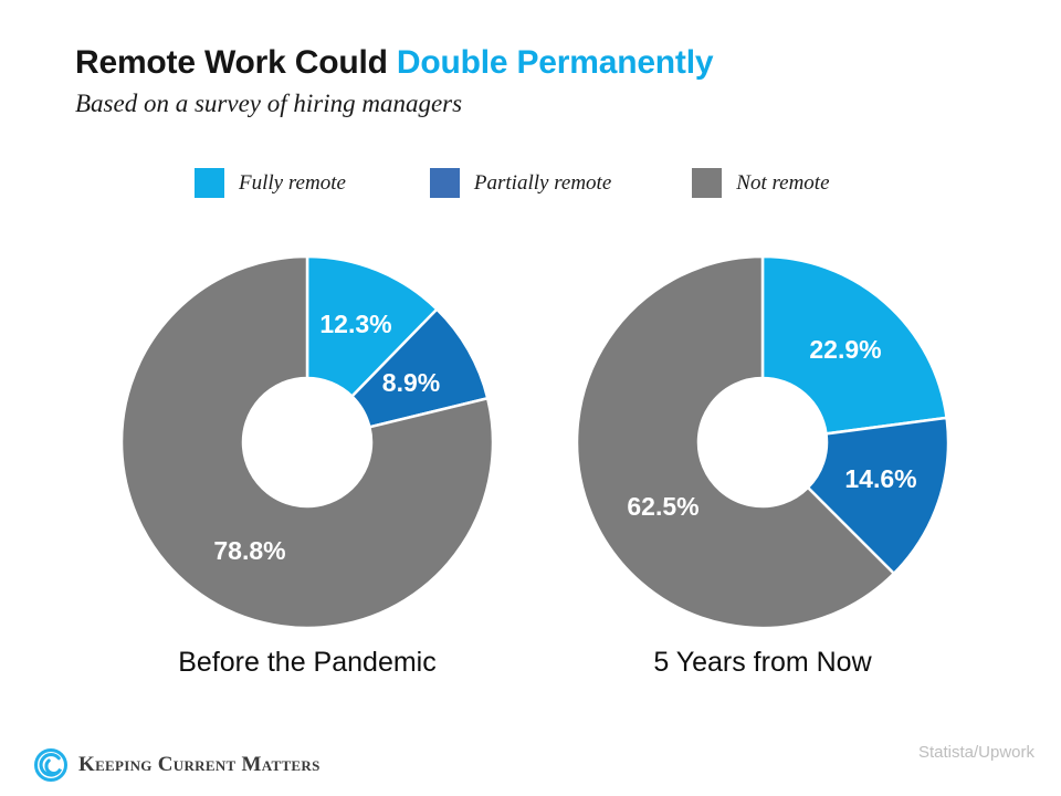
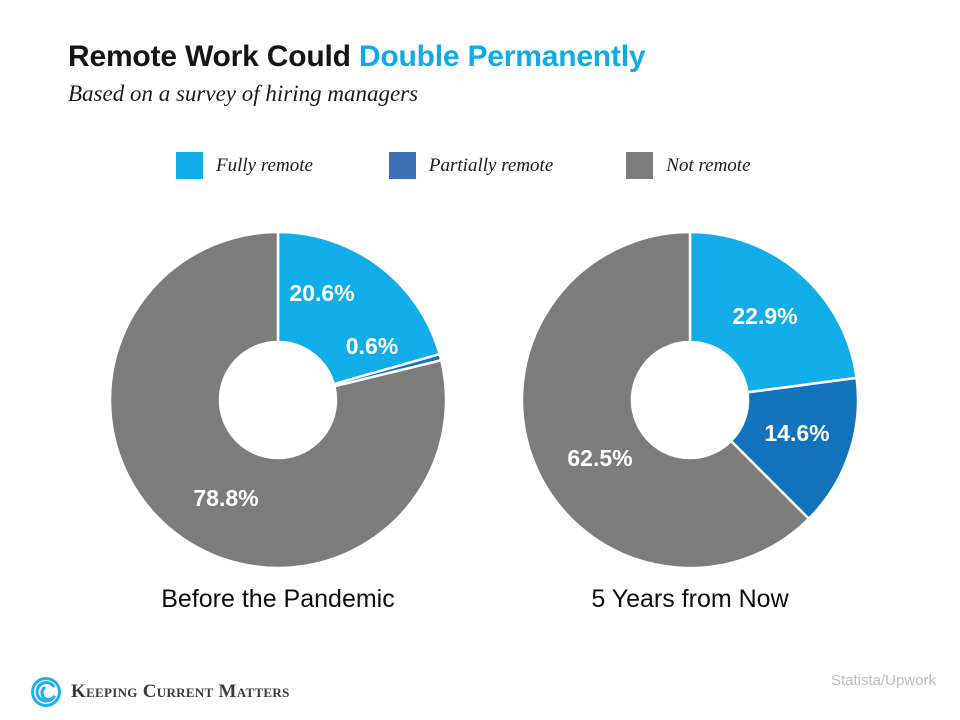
Before the Pandemic/Fully remote: 12.3% -> 20.6%
Before the Pandemic/Partially remote: 8.9% -> 0.6%
